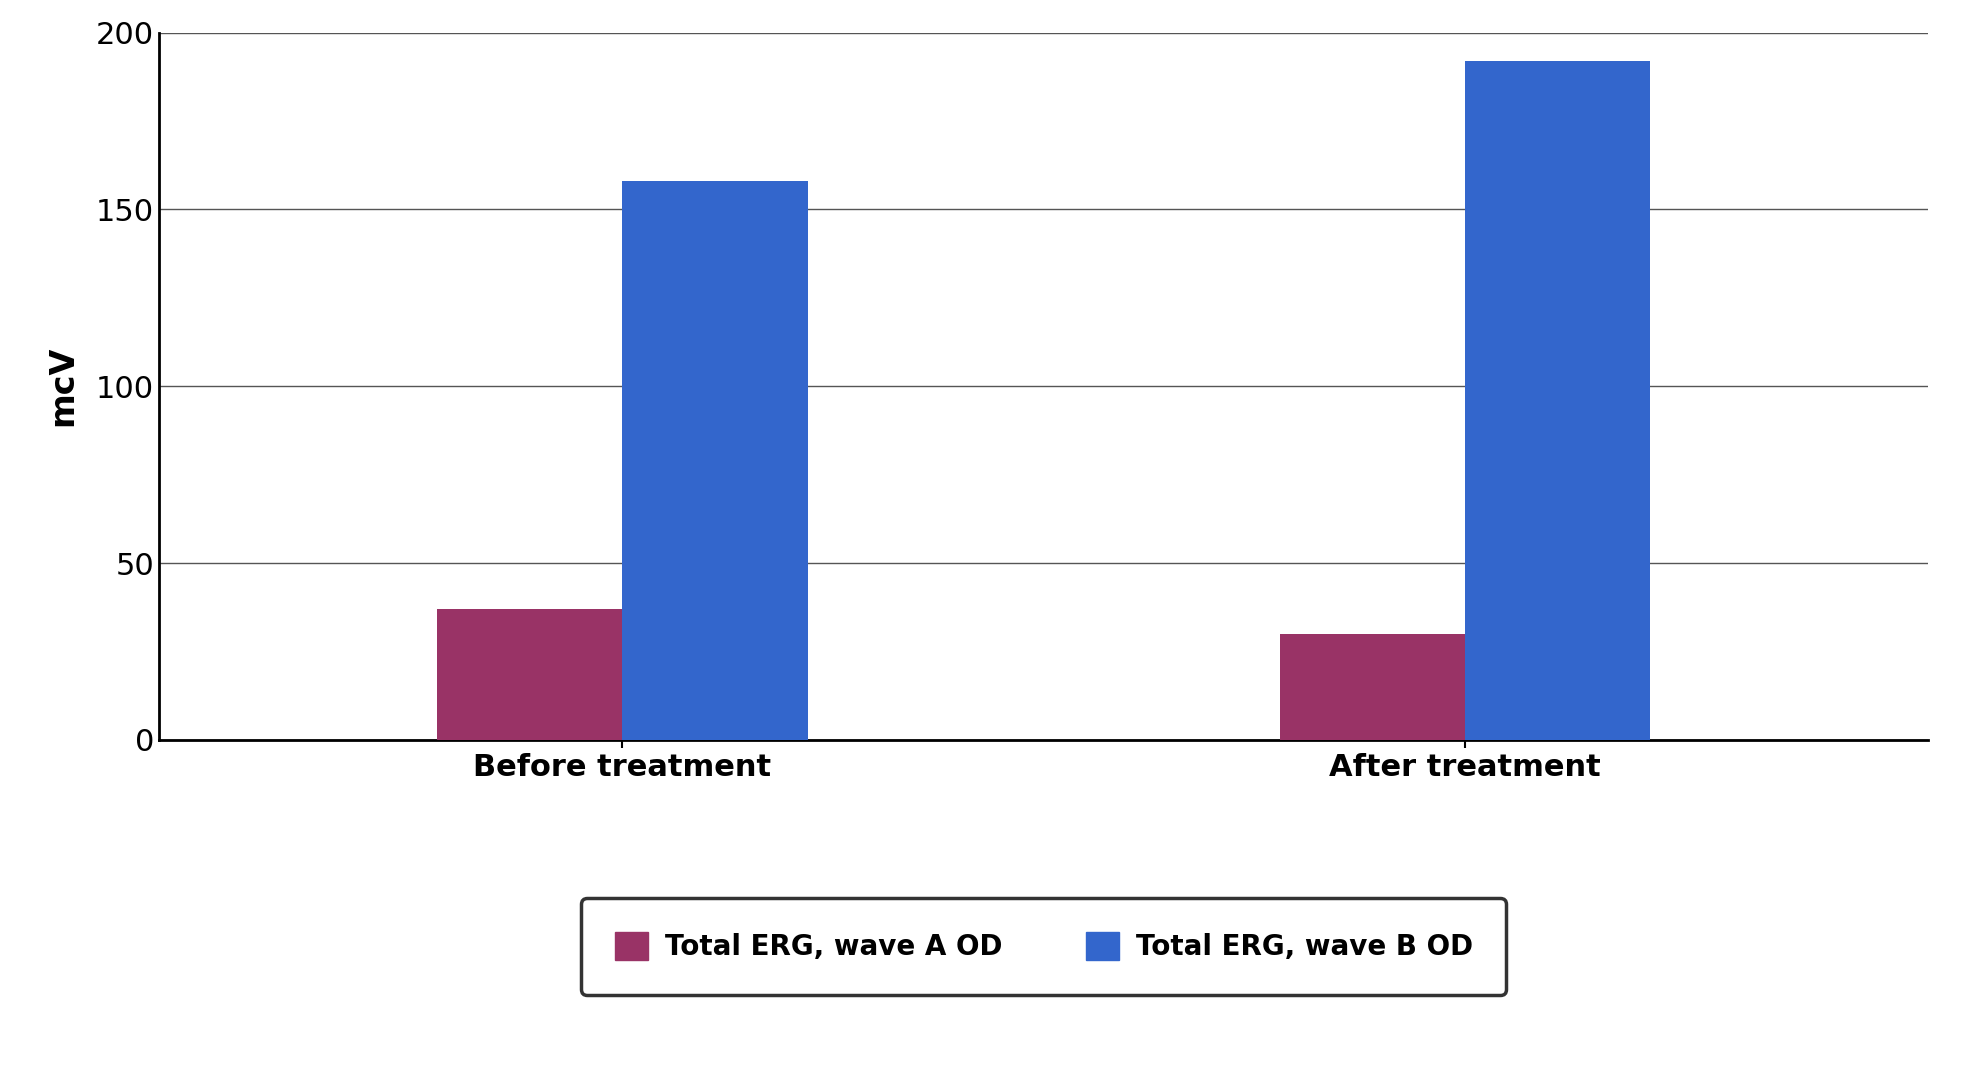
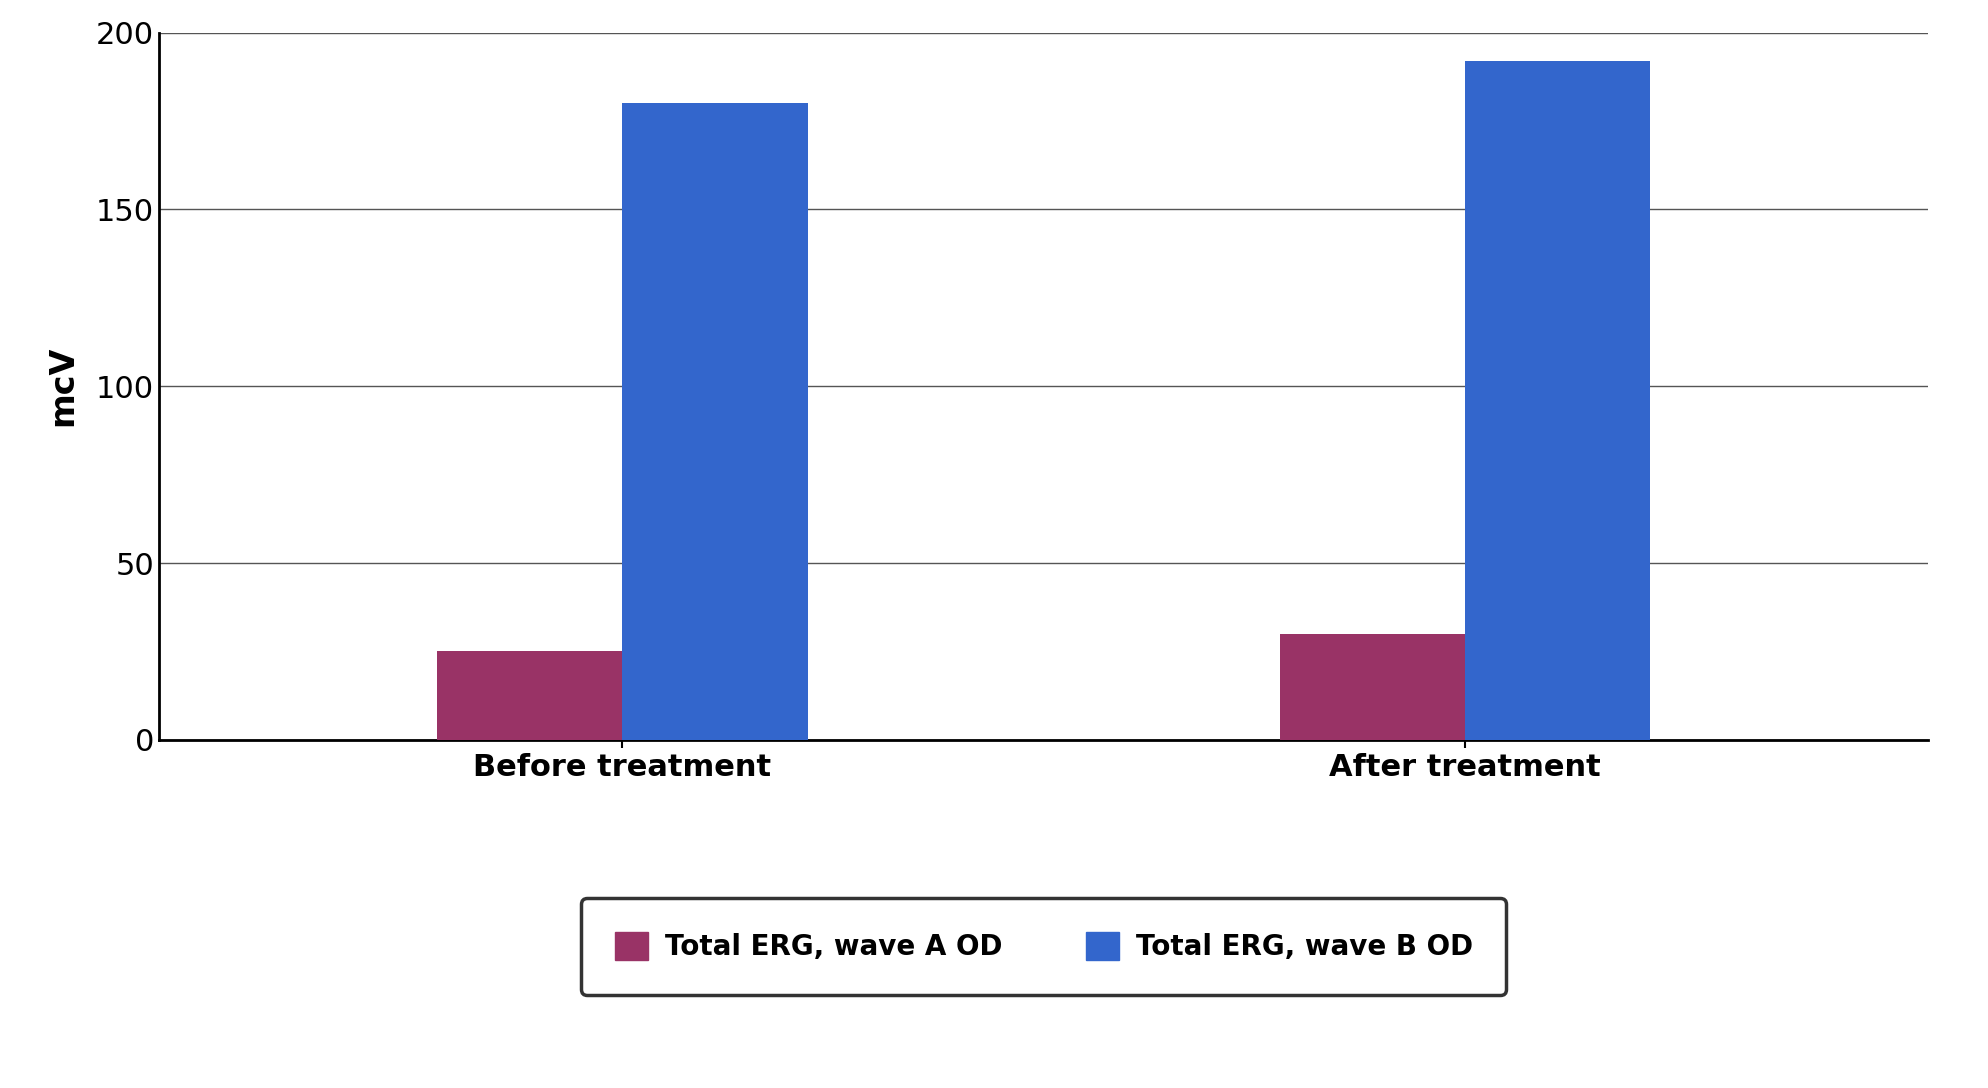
Total ERG, wave A OD/Before treatment: 37 -> 25
Total ERG, wave B OD/Before treatment: 158 -> 180
